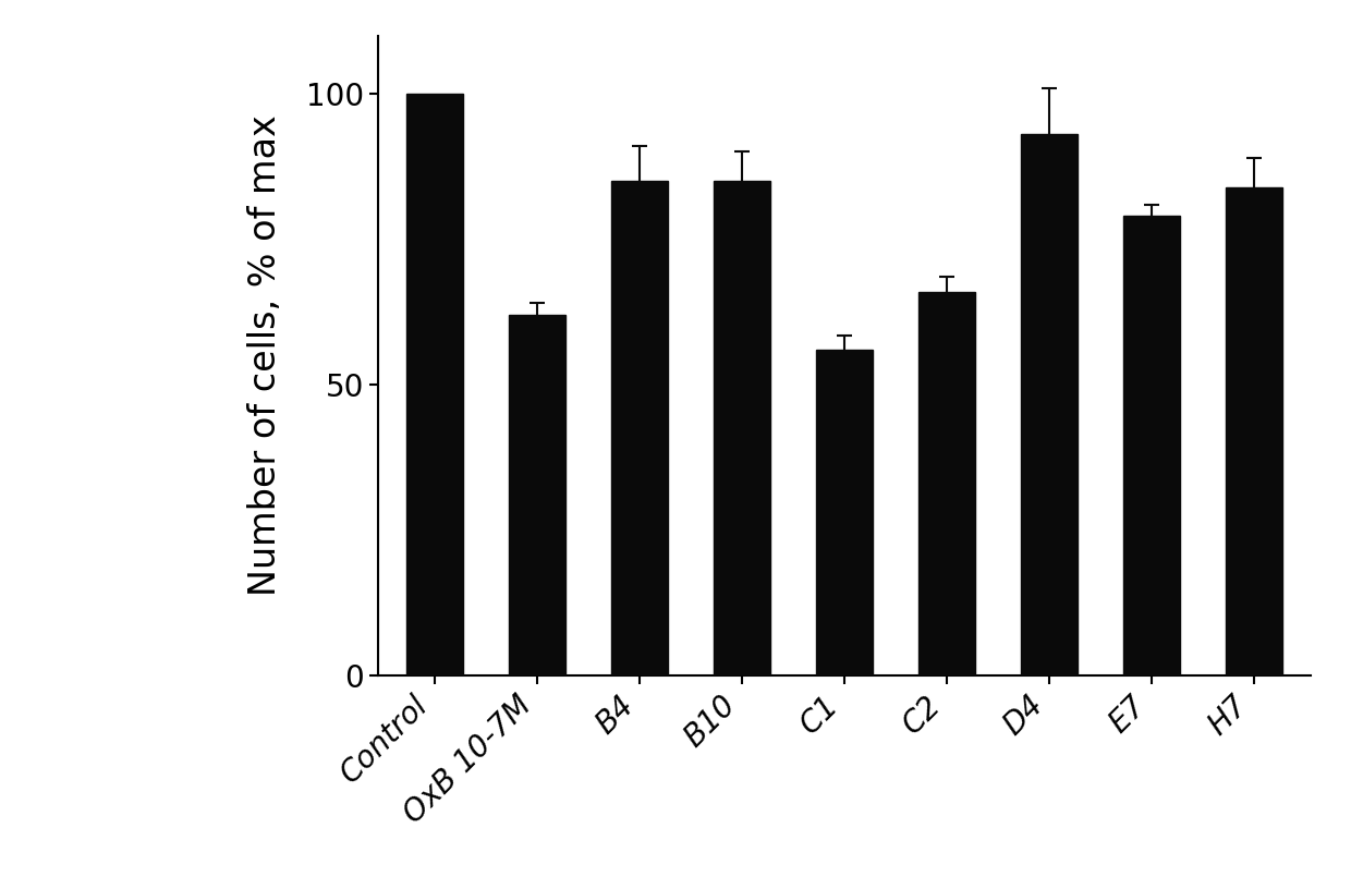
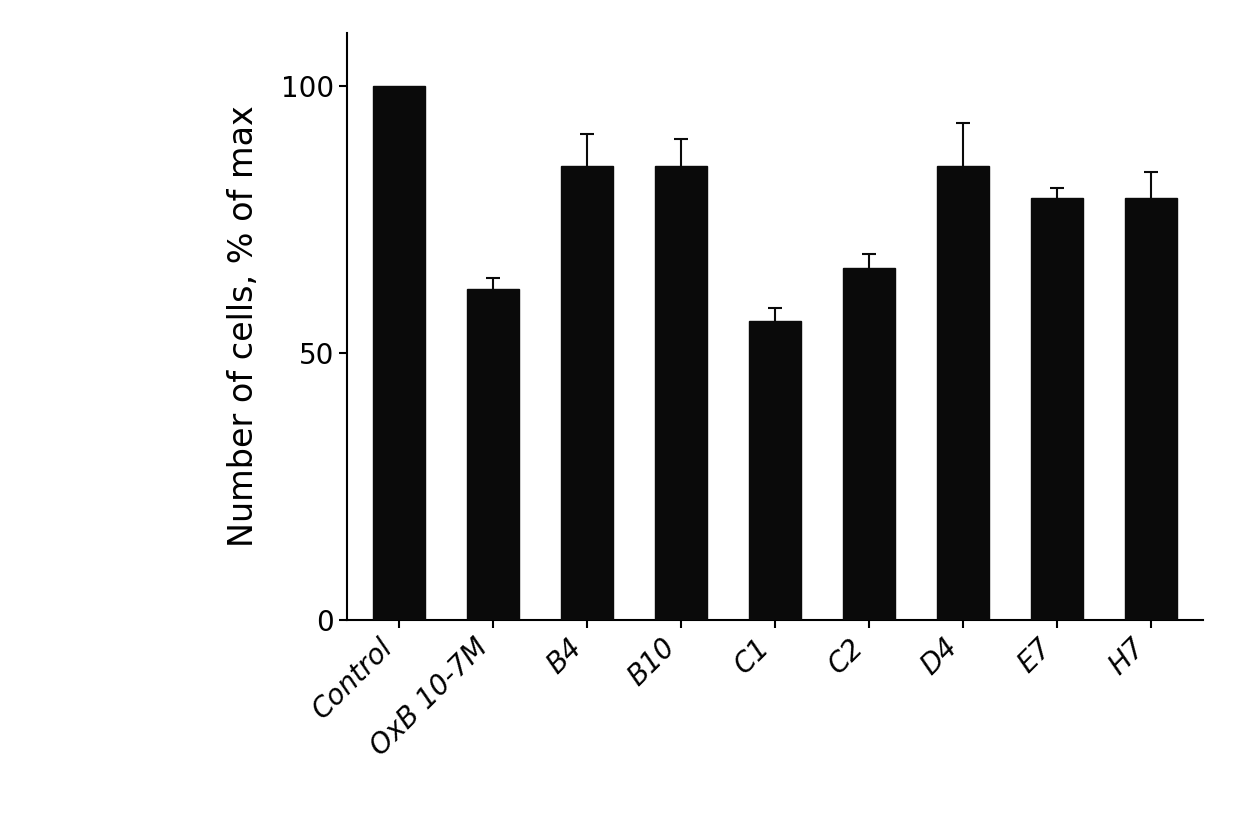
D4: 93 -> 85
H7: 84 -> 79
